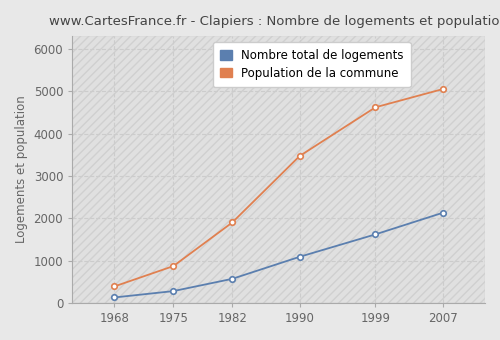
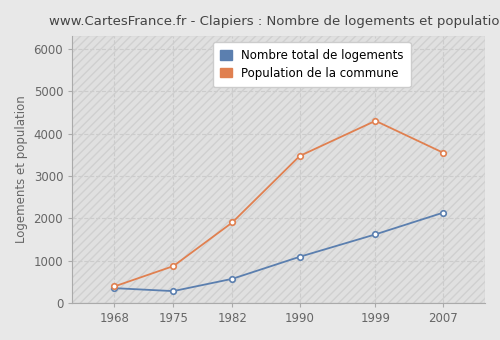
Nombre total de logements/1968: 130 -> 350
Population de la commune/1999: 4620 -> 4300
Population de la commune/2007: 5050 -> 3550
